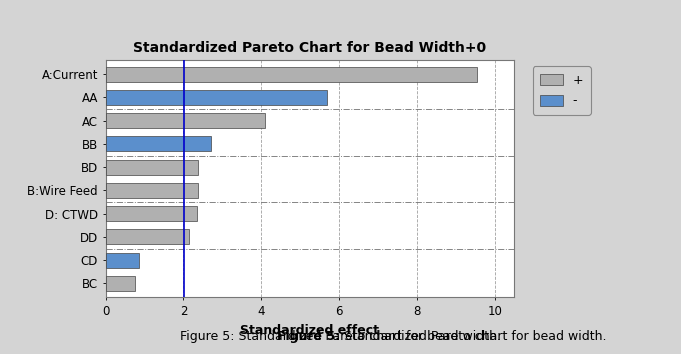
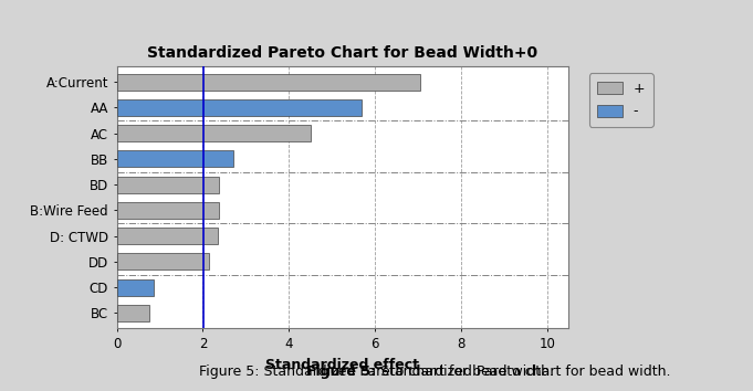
A:Current: 9.55 -> 7.05
AC: 4.10 -> 4.50
